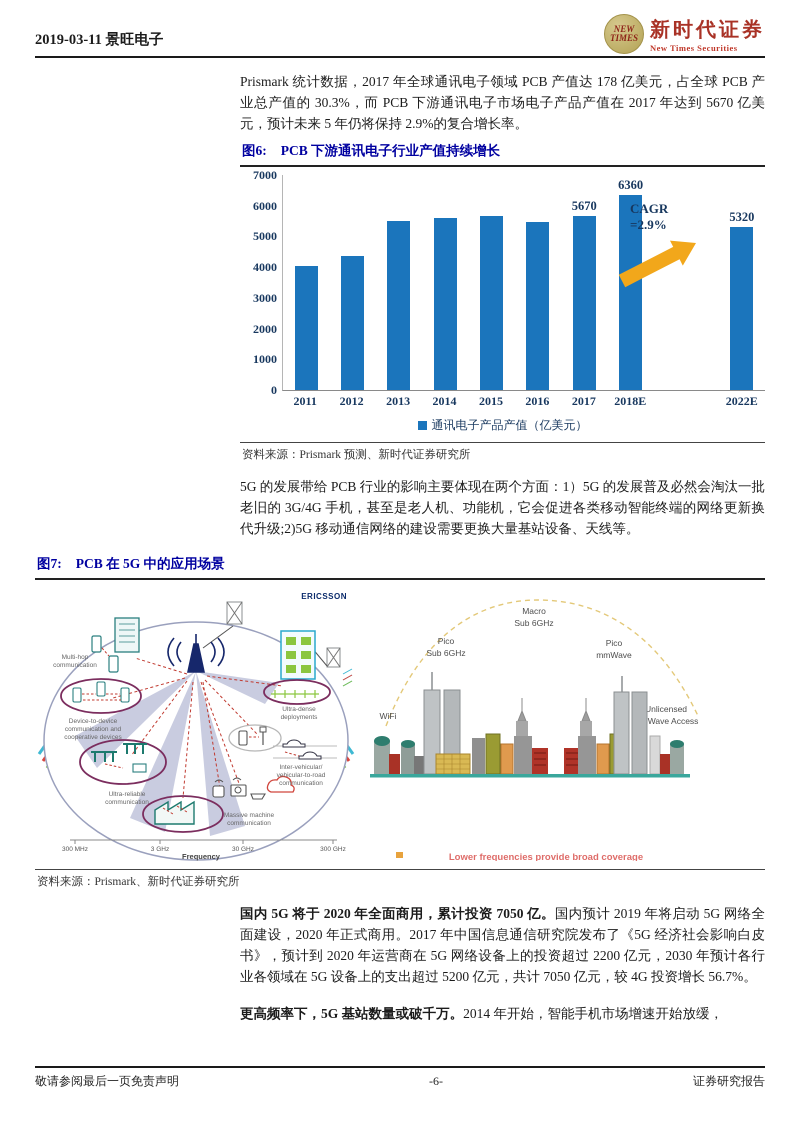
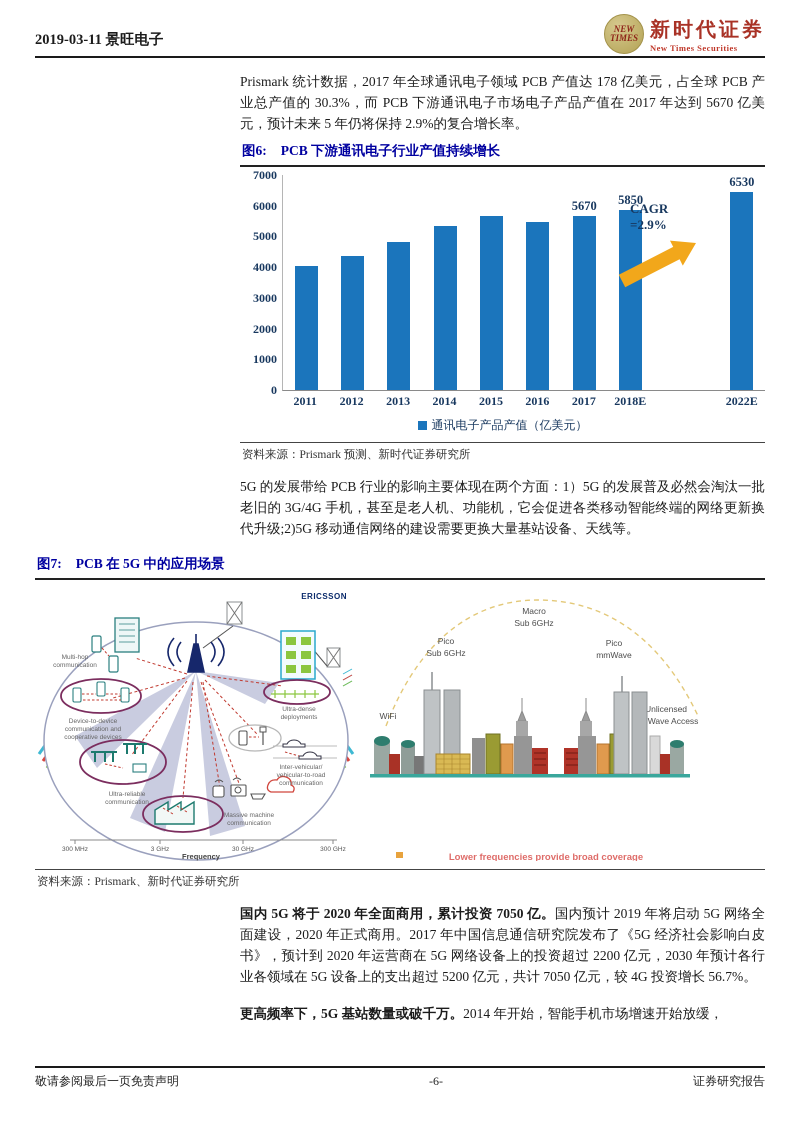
2013: 5500 -> 4800
2014: 5600 -> 5400
2018E: 6360 -> 5850
2022E: 5320 -> 6530
